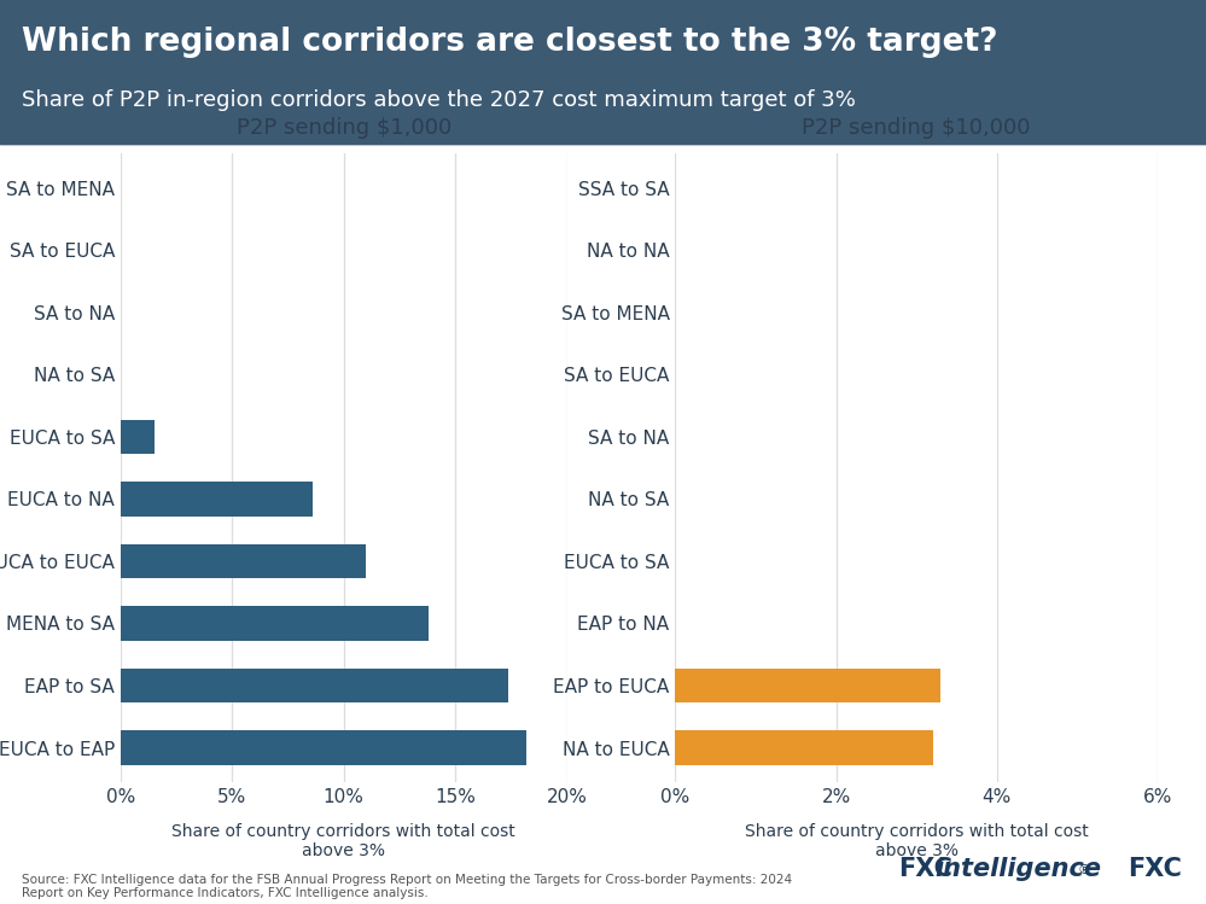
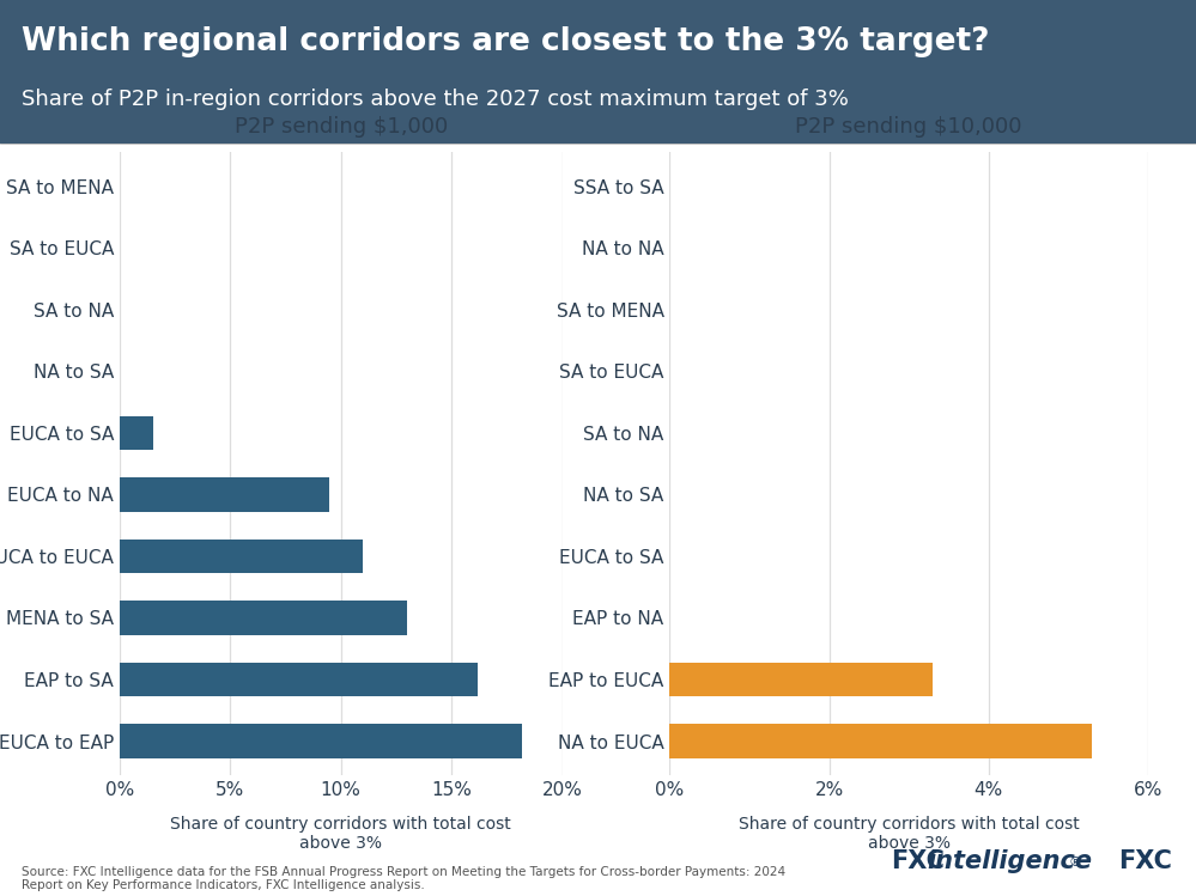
EUCA to NA: 8.6% -> 9.5%
MENA to SA: 13.8% -> 13.0%
EAP to SA: 17.4% -> 16.2%
NA to EUCA: 3.2% -> 5.3%
